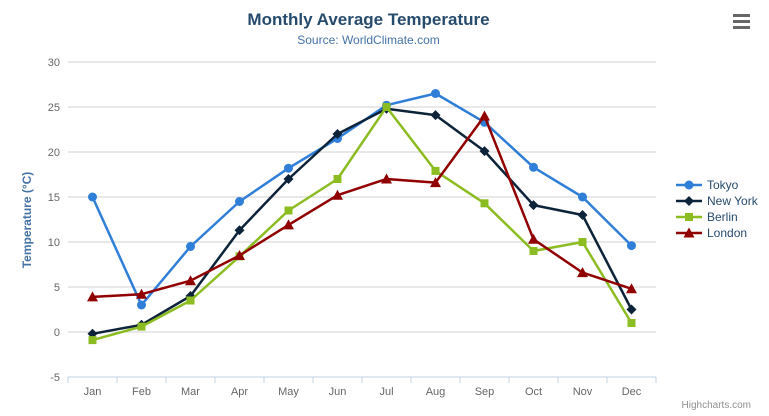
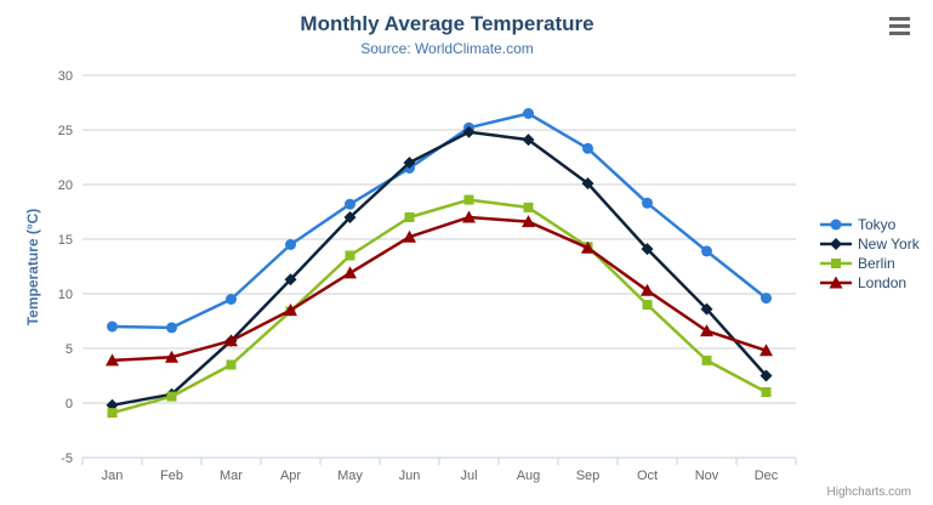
Tokyo/Jan: 15 -> 7
Tokyo/Feb: 3 -> 7
New York/Mar: 4 -> 6
Berlin/Jul: 25 -> 19
London/Sep: 24 -> 14
Tokyo/Nov: 15 -> 14
New York/Nov: 13 -> 9
Berlin/Nov: 10 -> 4
